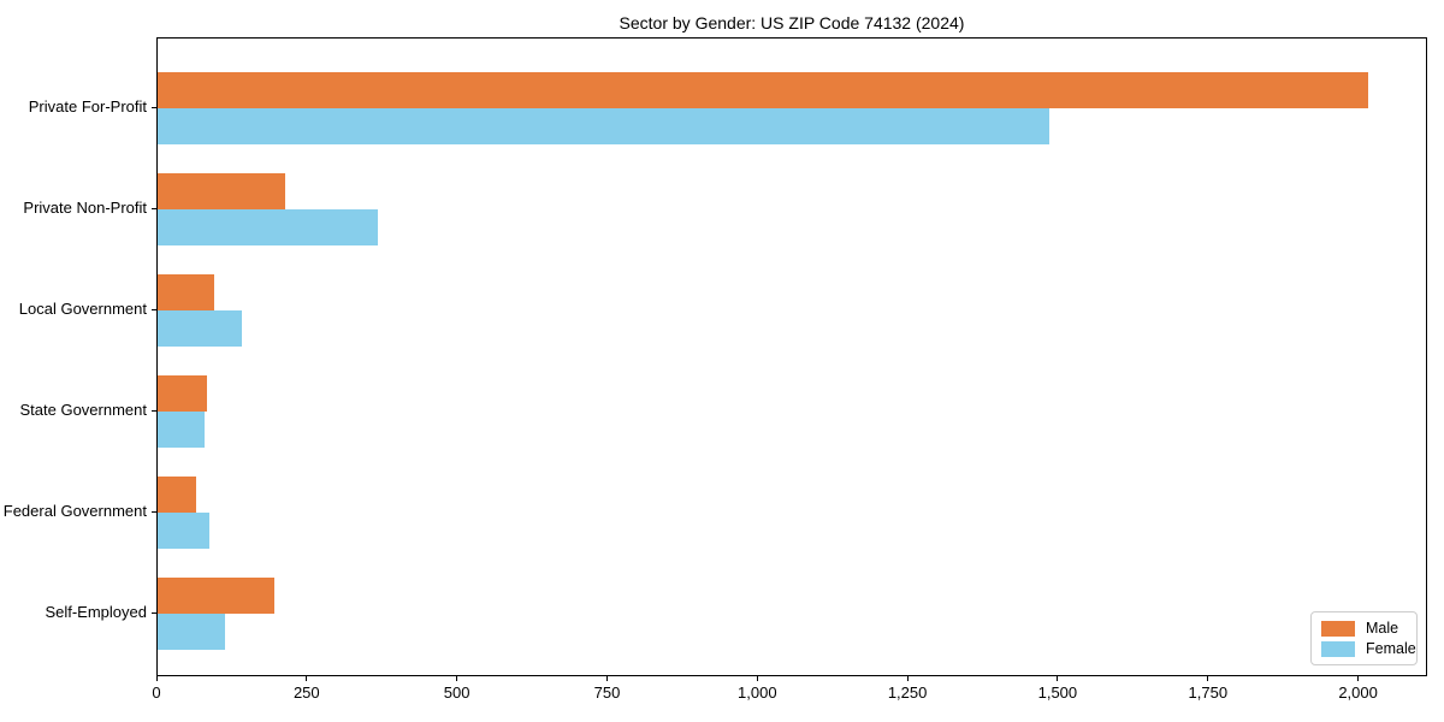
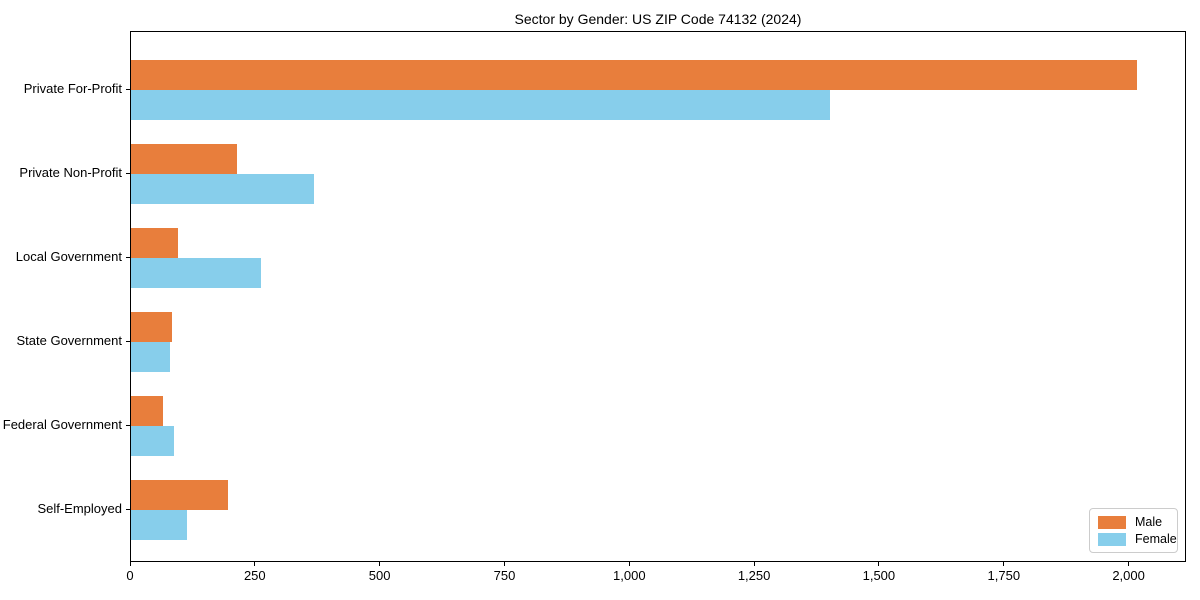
Female/Private For-Profit: 1480 -> 1400
Female/Local Government: 140 -> 260
